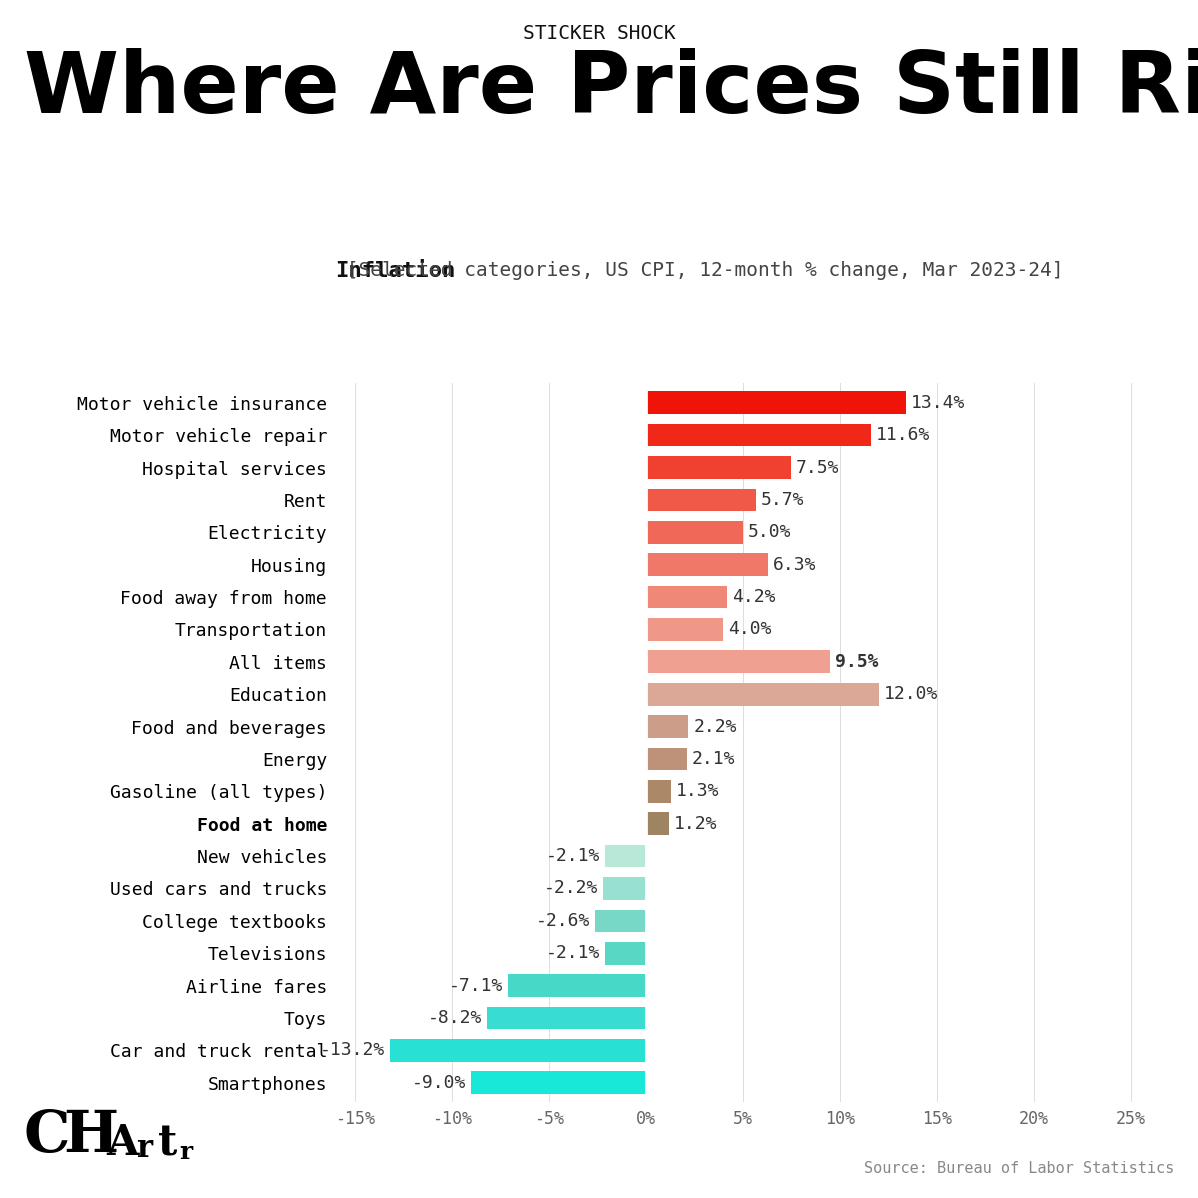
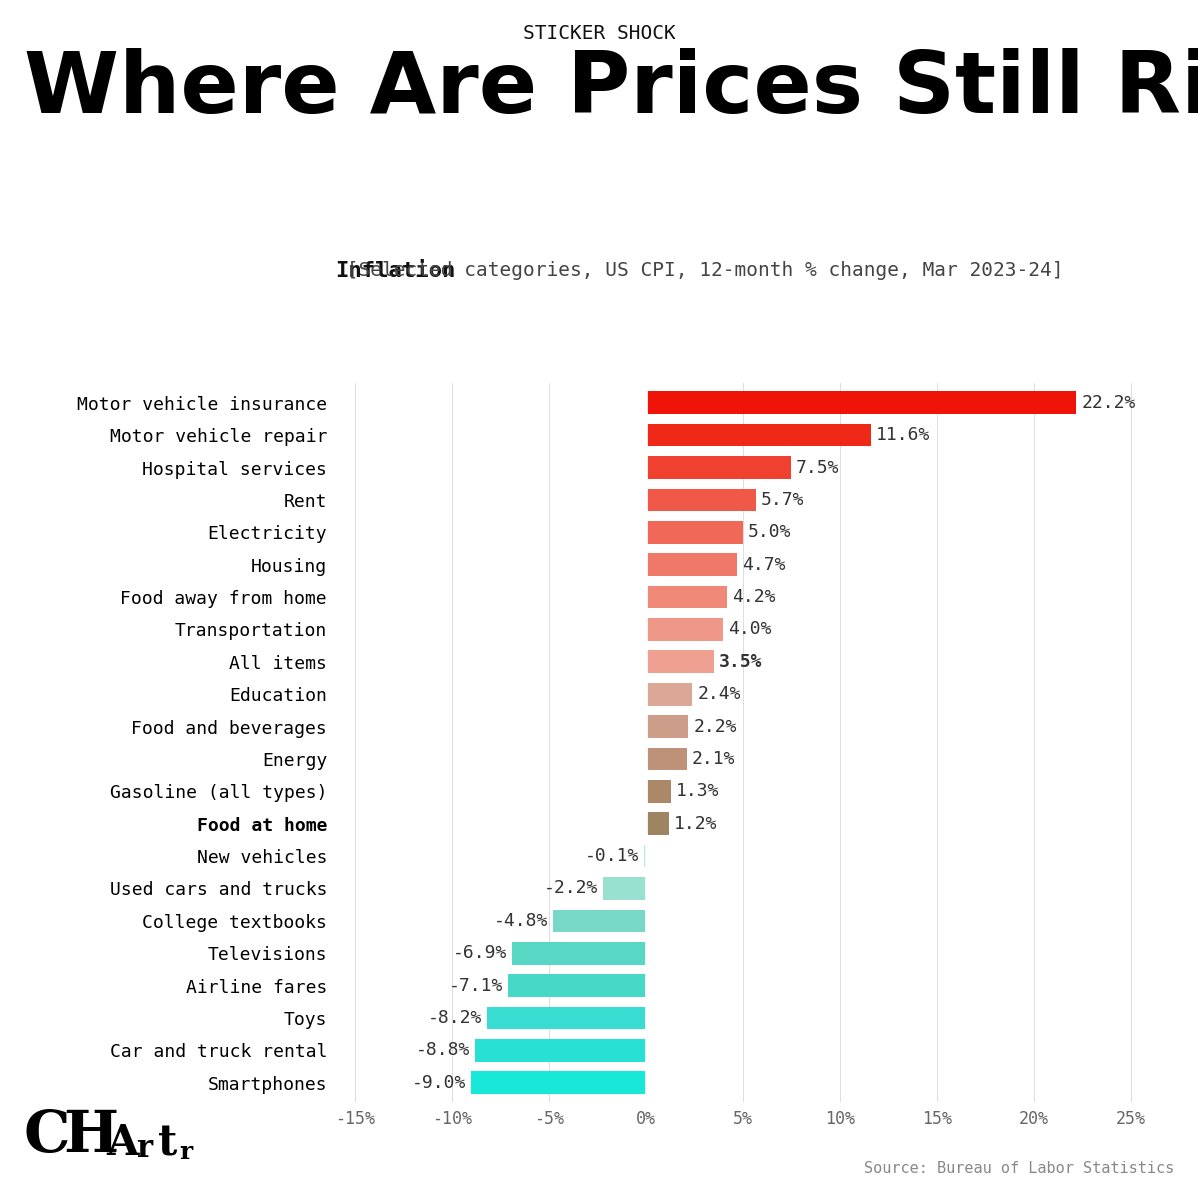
Motor vehicle insurance: 13.4% -> 22.2%
Housing: 6.3% -> 4.7%
All items: 9.5% -> 3.5%
Education: 12.0% -> 2.4%
New vehicles: -2.1% -> -0.1%
College textbooks: -2.6% -> -4.8%
Televisions: -2.1% -> -6.9%
Car and truck rental: -13.2% -> -8.8%
